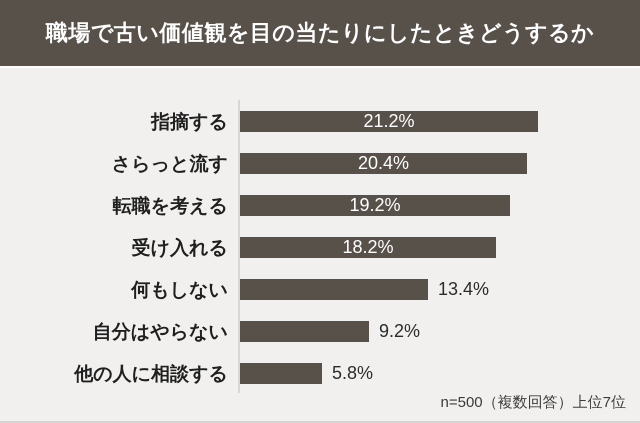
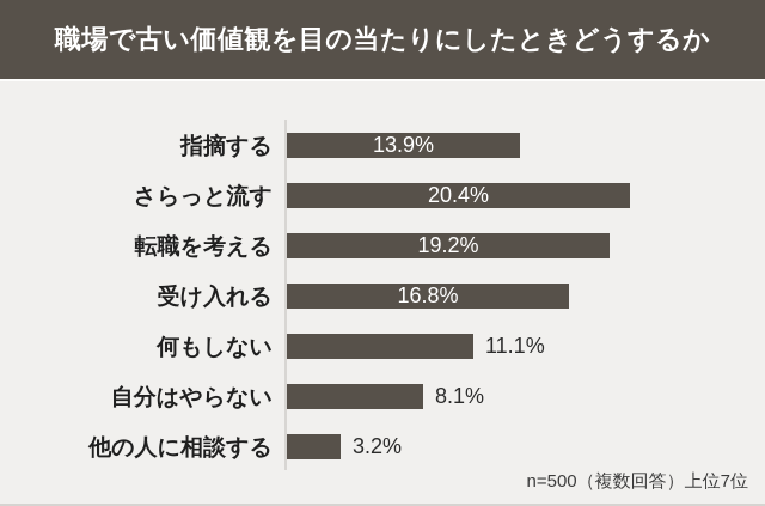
指摘する: 21.2% -> 13.9%
受け入れる: 18.2% -> 16.8%
何もしない: 13.4% -> 11.1%
自分はやらない: 9.2% -> 8.1%
他の人に相談する: 5.8% -> 3.2%
